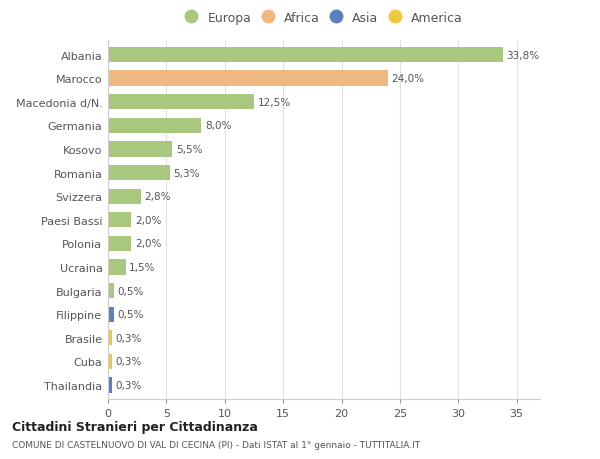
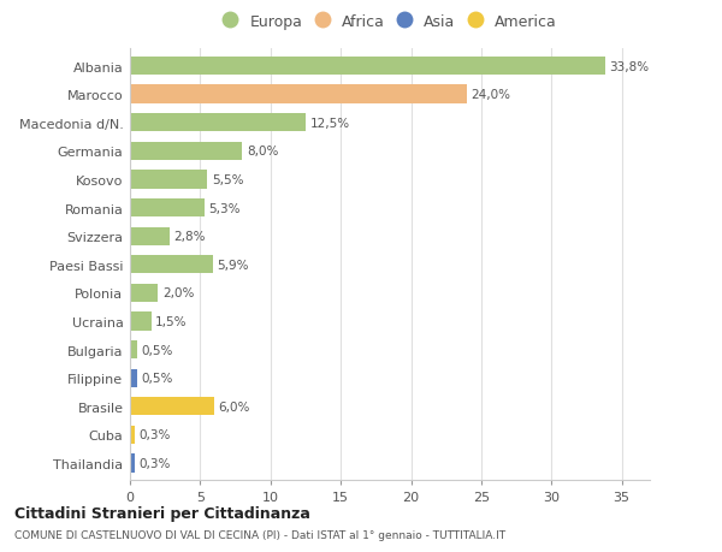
Paesi Bassi: 2,0% -> 5,9%
Brasile: 0,3% -> 6,0%
